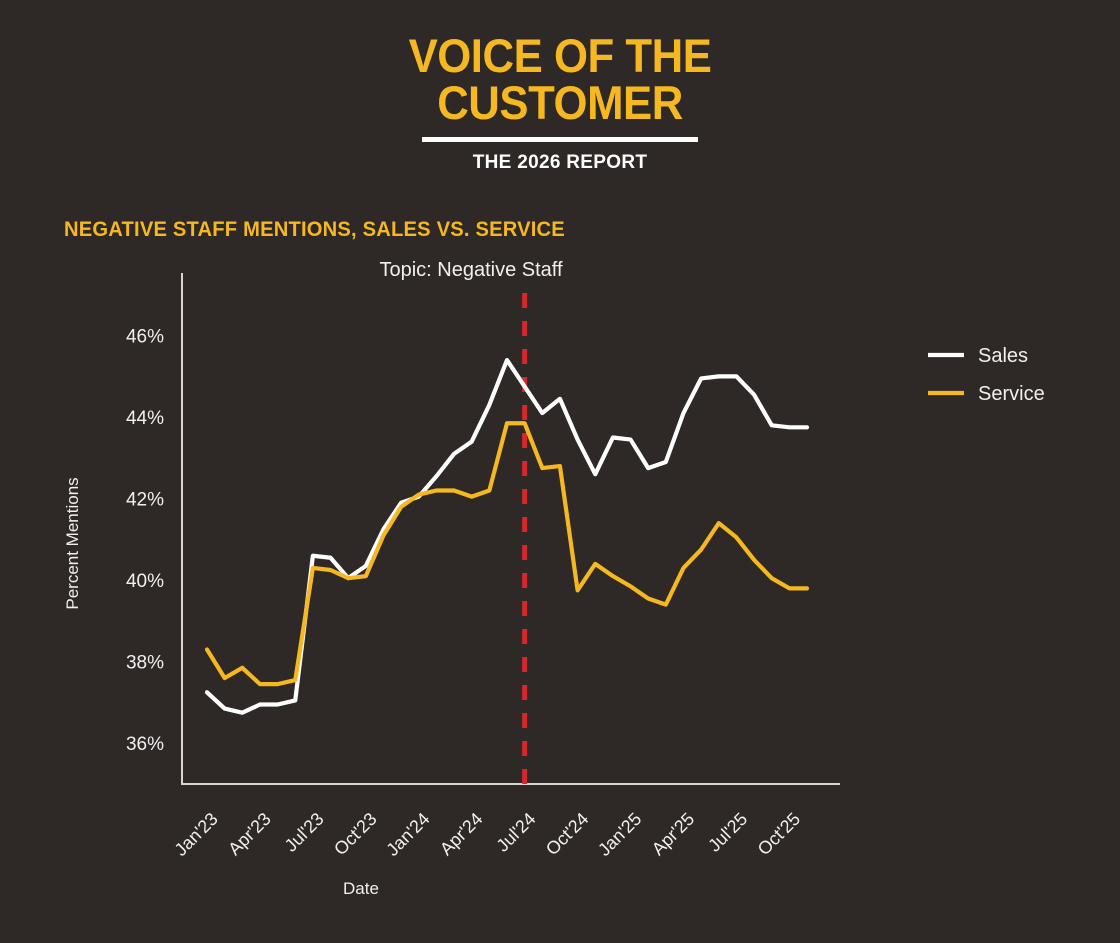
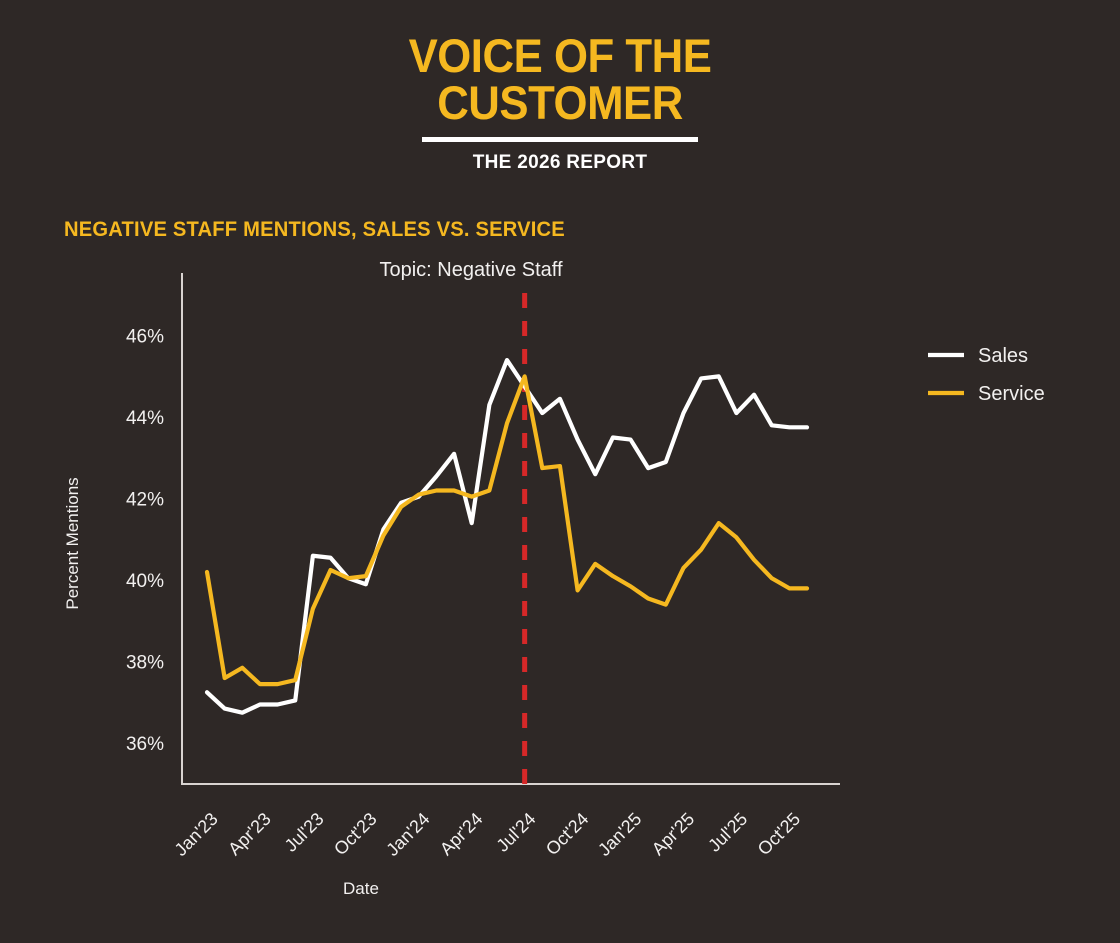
Service/Jan'23: 38.3% -> 40.2%
Service/Jul'23: 40.3% -> 39.3%
Sales/Oct'23: 40.4% -> 39.9%
Sales/Apr'24: 43.4% -> 41.4%
Service/Jul'24: 43.9% -> 45.0%
Sales/Jul'25: 45.0% -> 44.1%
